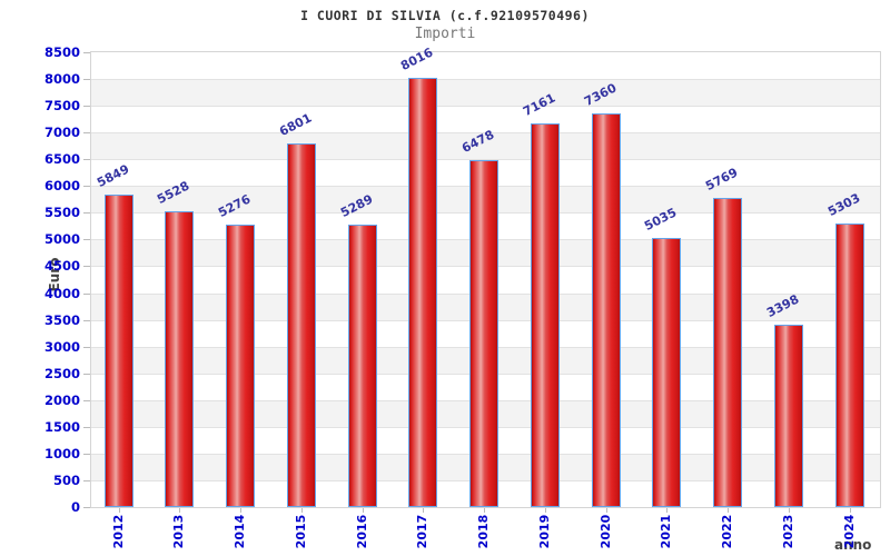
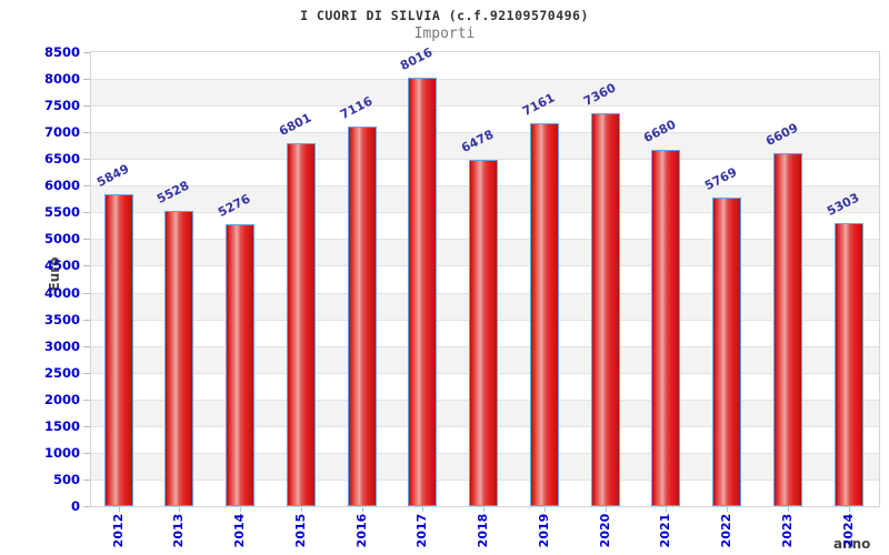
2016: 5289 -> 7116
2021: 5035 -> 6680
2023: 3398 -> 6609
